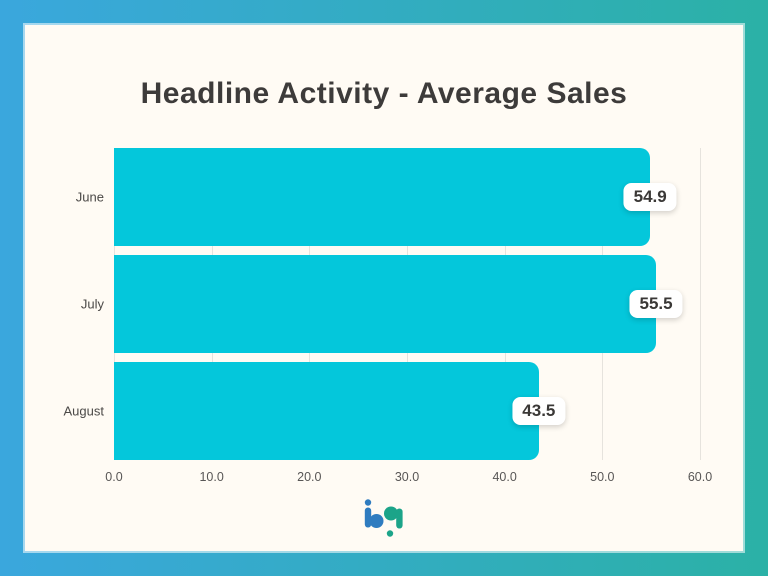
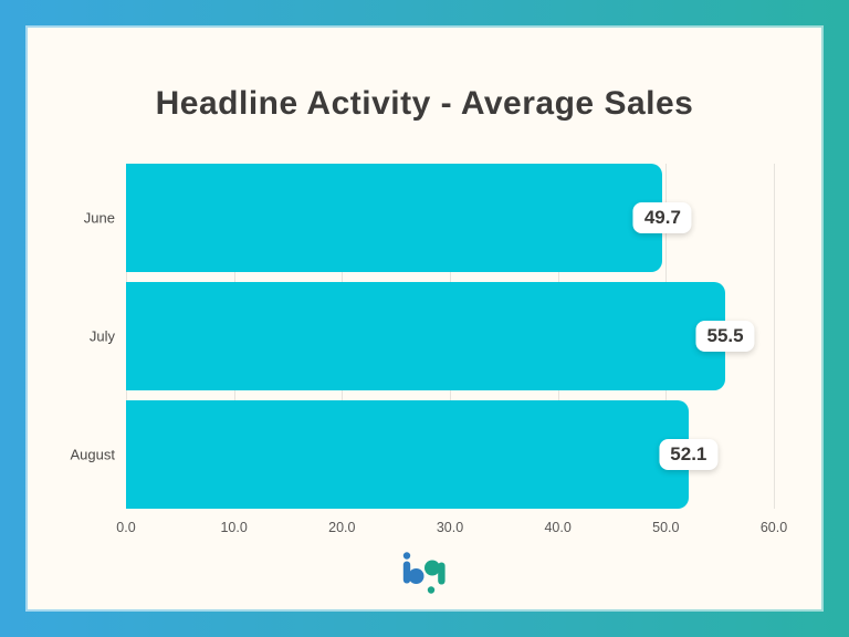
June: 54.9 -> 49.7
August: 43.5 -> 52.1
